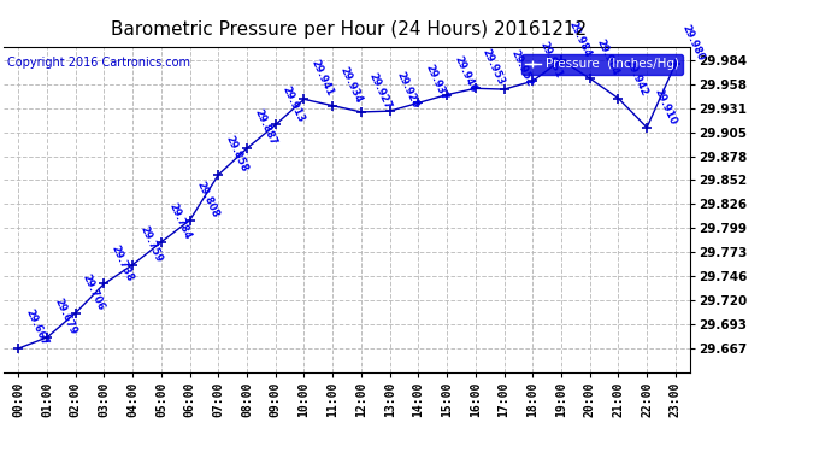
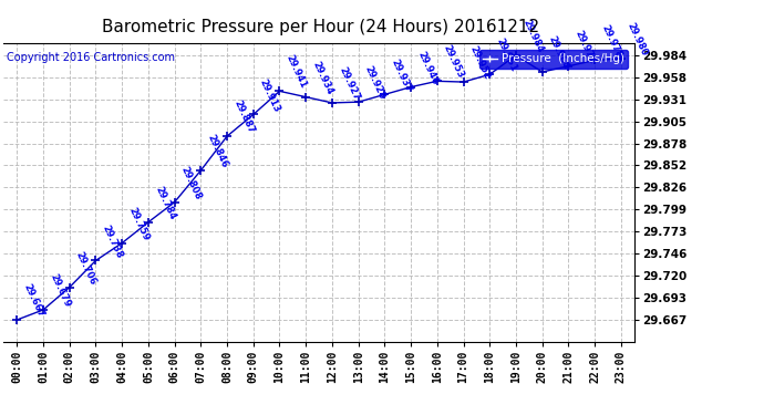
07:00: 29.858 -> 29.846
21:00: 29.942 -> 29.971
22:00: 29.910 -> 29.978
